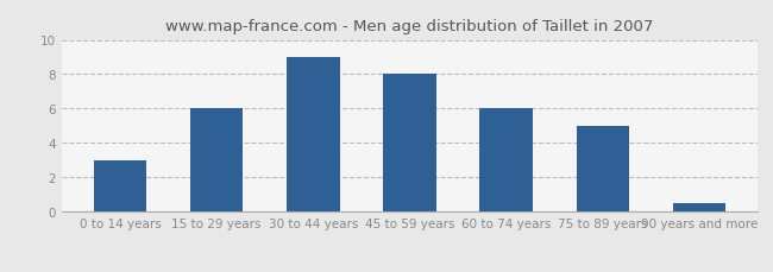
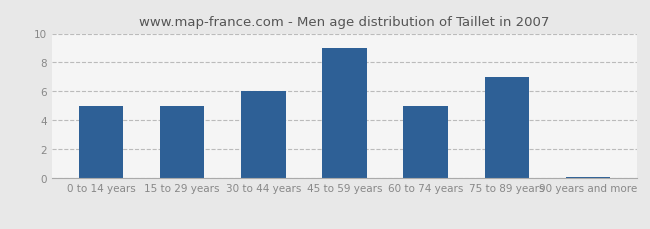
0 to 14 years: 3.0 -> 5.0
15 to 29 years: 6.0 -> 5.0
30 to 44 years: 9.0 -> 6.0
45 to 59 years: 8.0 -> 9.0
60 to 74 years: 6.0 -> 5.0
75 to 89 years: 5.0 -> 7.0
90 years and more: 0.5 -> 0.1
